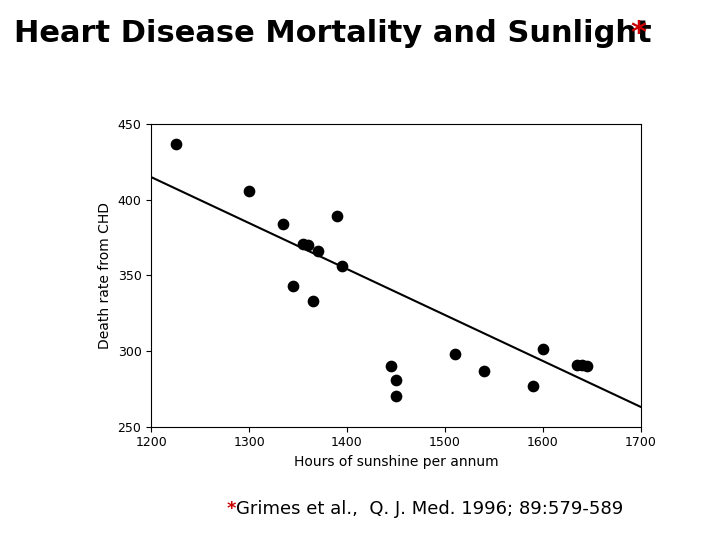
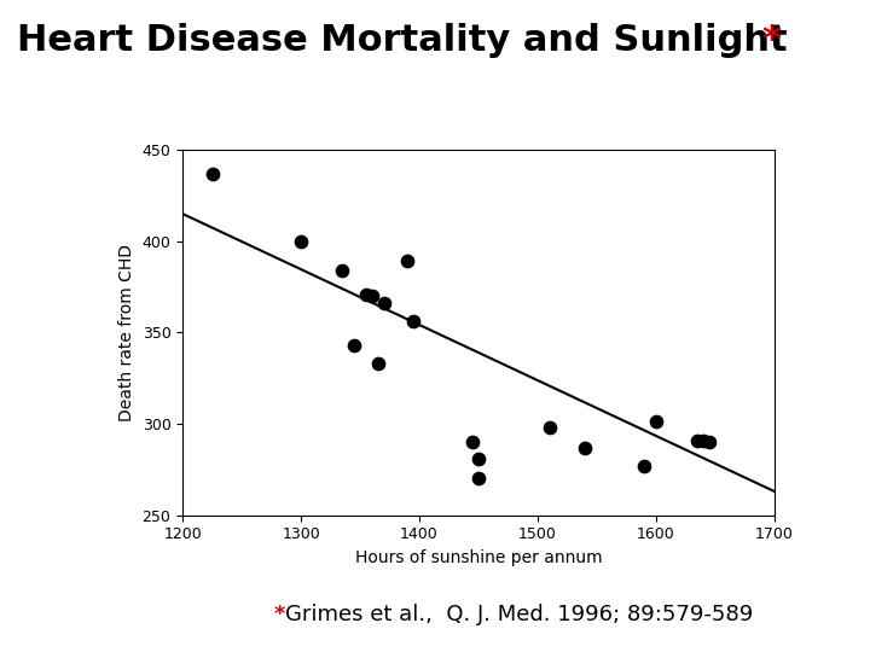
1300: 406 -> 400
